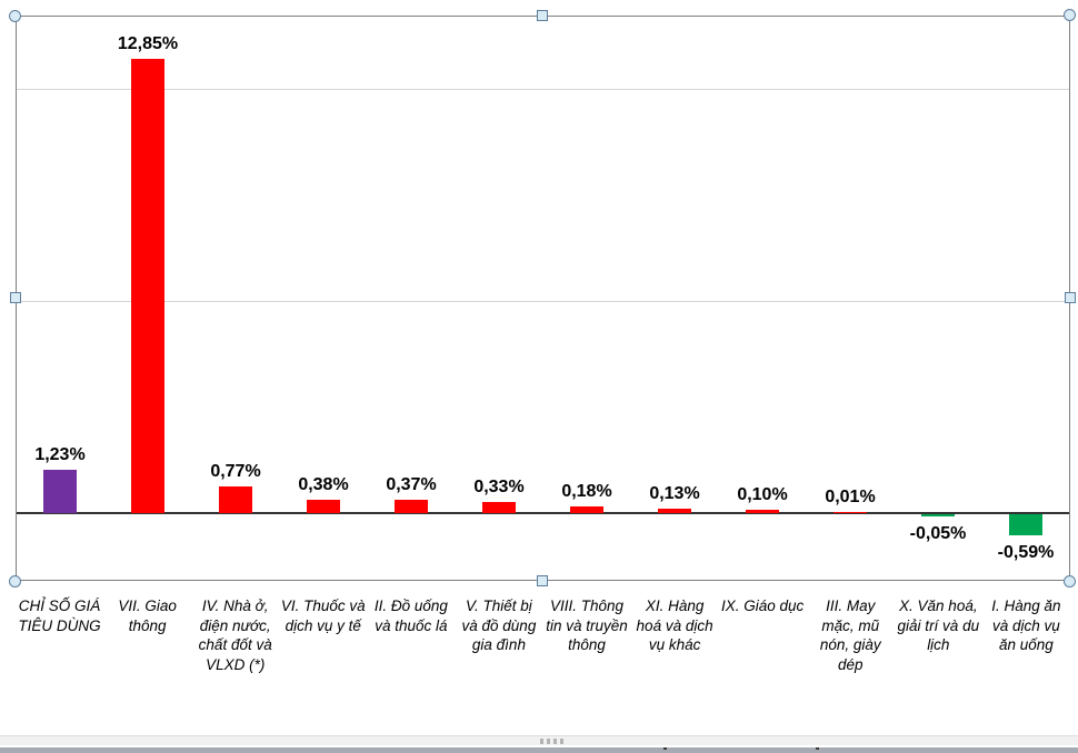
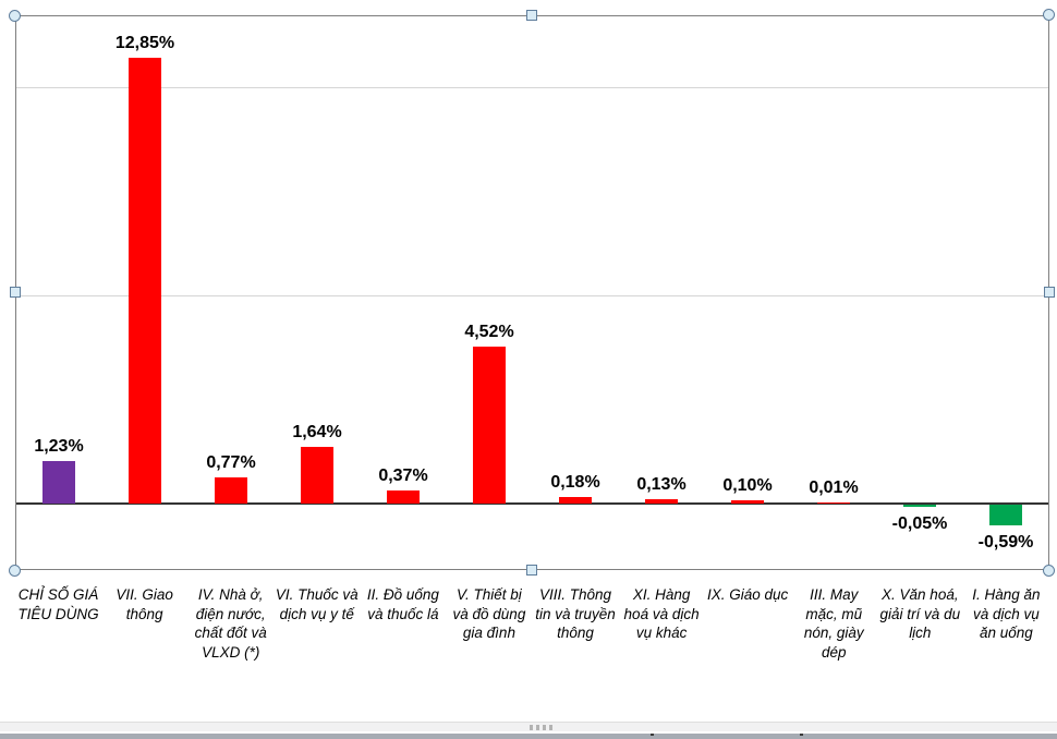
VI. Thuốc và dịch vụ y tế: 0,38% -> 1,64%
V. Thiết bị và đồ dùng gia đình: 0,33% -> 4,52%
